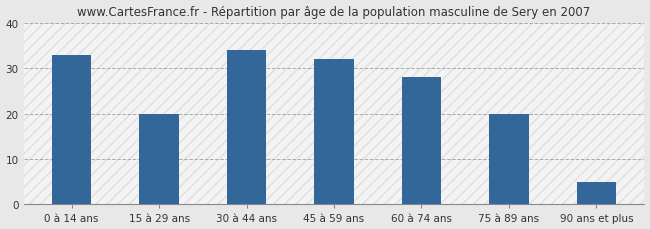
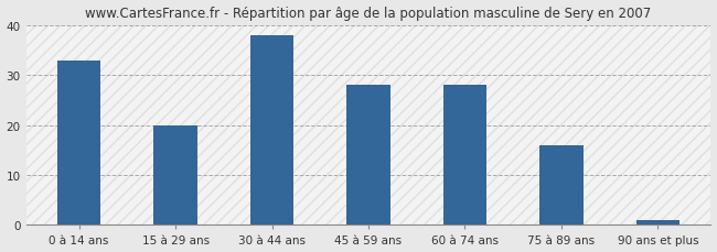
30 à 44 ans: 34 -> 38
45 à 59 ans: 32 -> 28
75 à 89 ans: 20 -> 16
90 ans et plus: 5 -> 1
